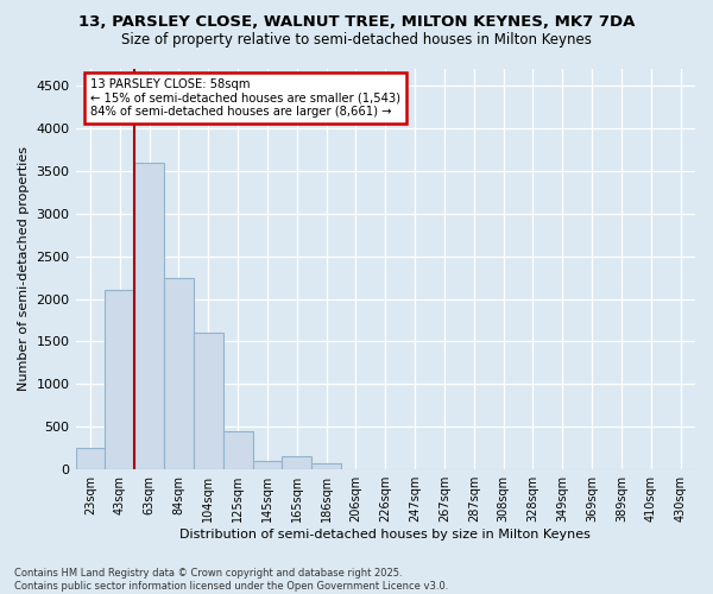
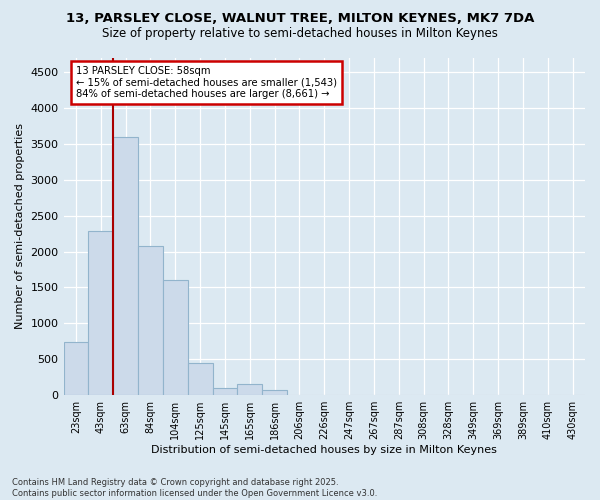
23sqm: 250 -> 740
43sqm: 2100 -> 2280
84sqm: 2250 -> 2080
